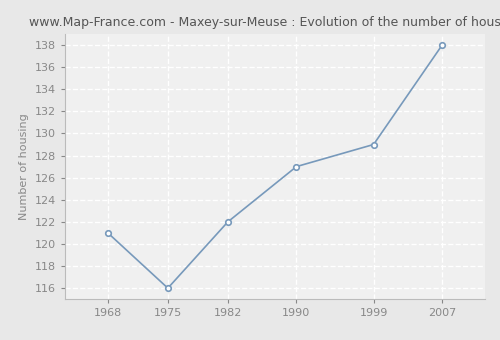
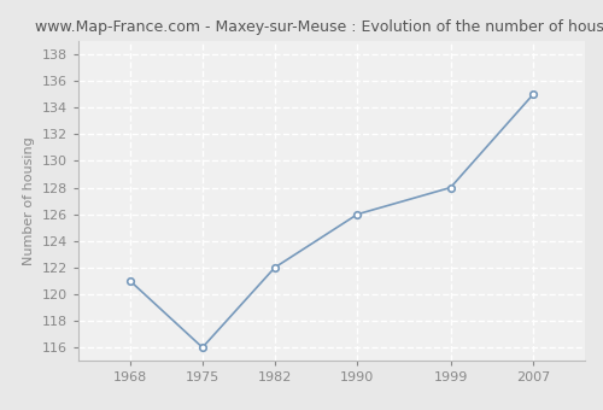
1990: 127 -> 126
1999: 129 -> 128
2007: 138 -> 135
